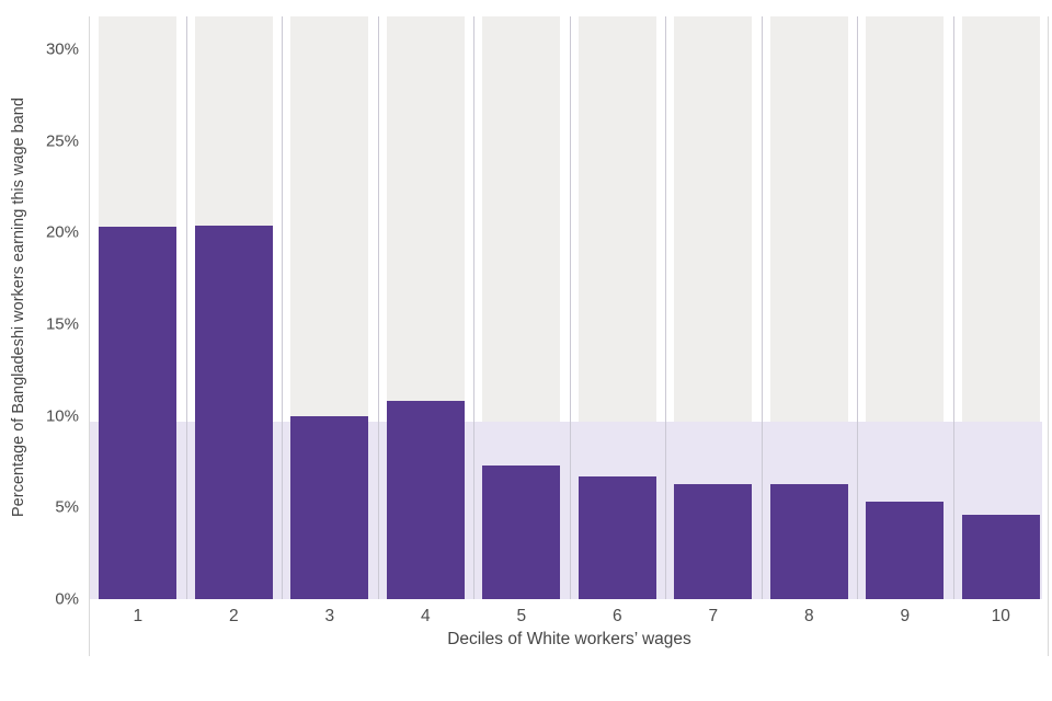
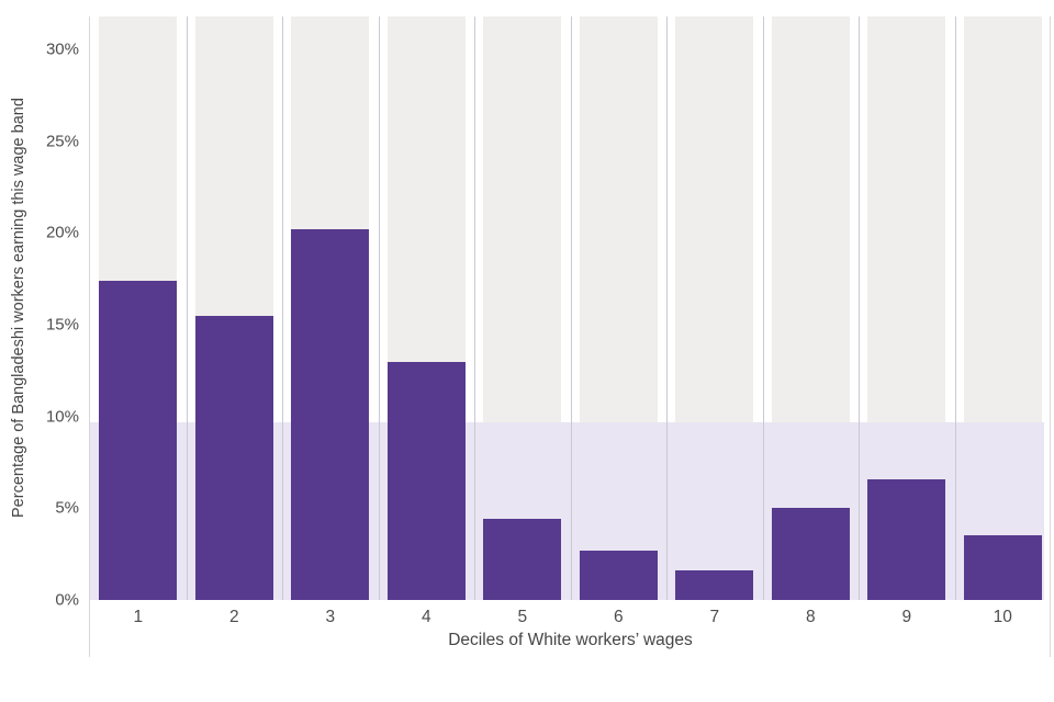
1: 20.3% -> 17.4%
2: 20.4% -> 15.5%
3: 10.0% -> 20.2%
4: 10.8% -> 13.0%
5: 7.3% -> 4.4%
6: 6.7% -> 2.7%
7: 6.3% -> 1.6%
8: 6.3% -> 5.0%
9: 5.3% -> 6.6%
10: 4.6% -> 3.5%
